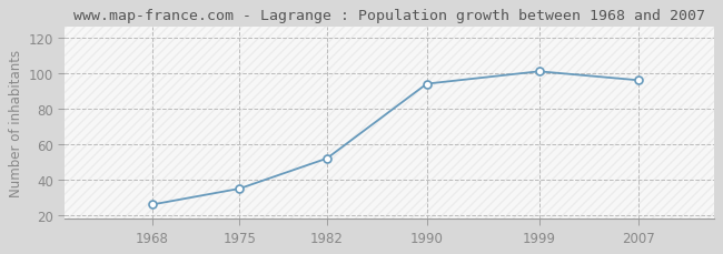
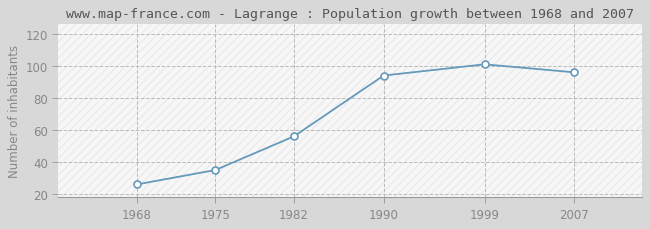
1982: 52 -> 56
